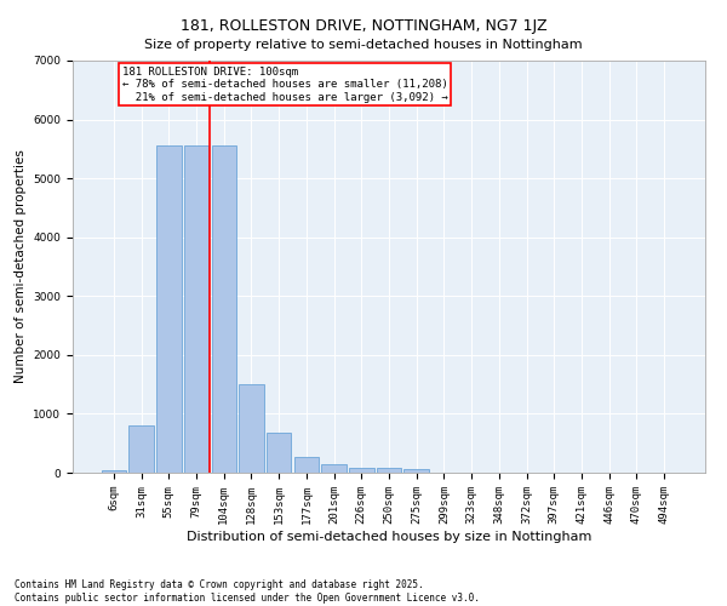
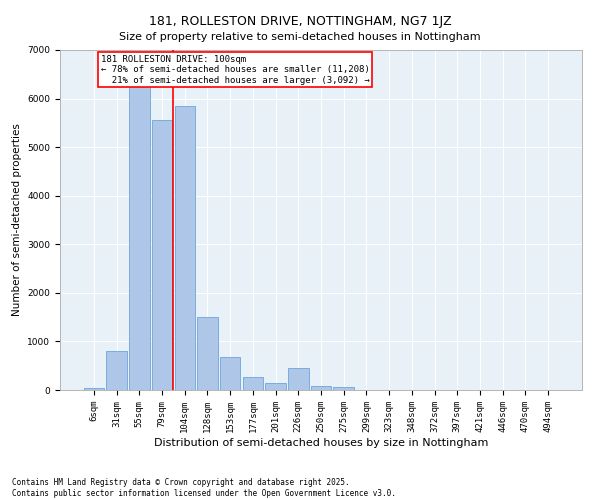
55sqm: 5550 -> 6250
104sqm: 5550 -> 5850
226sqm: 90 -> 450
